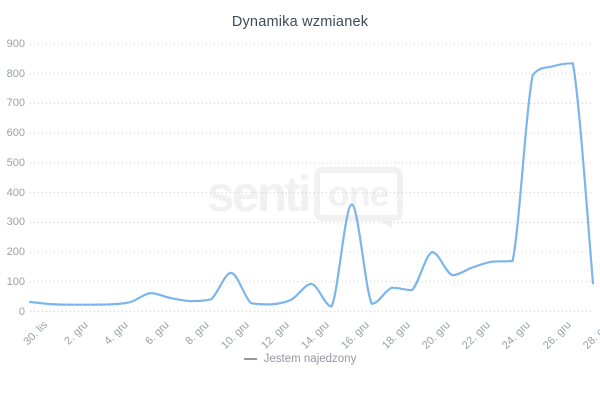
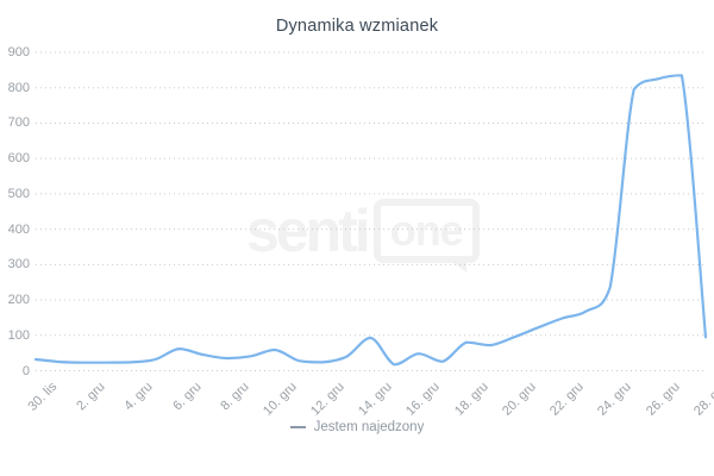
10. gru: 130 -> 60
16. gru: 360 -> 50
20. gru: 200 -> 100
24. gru: 170 -> 240
